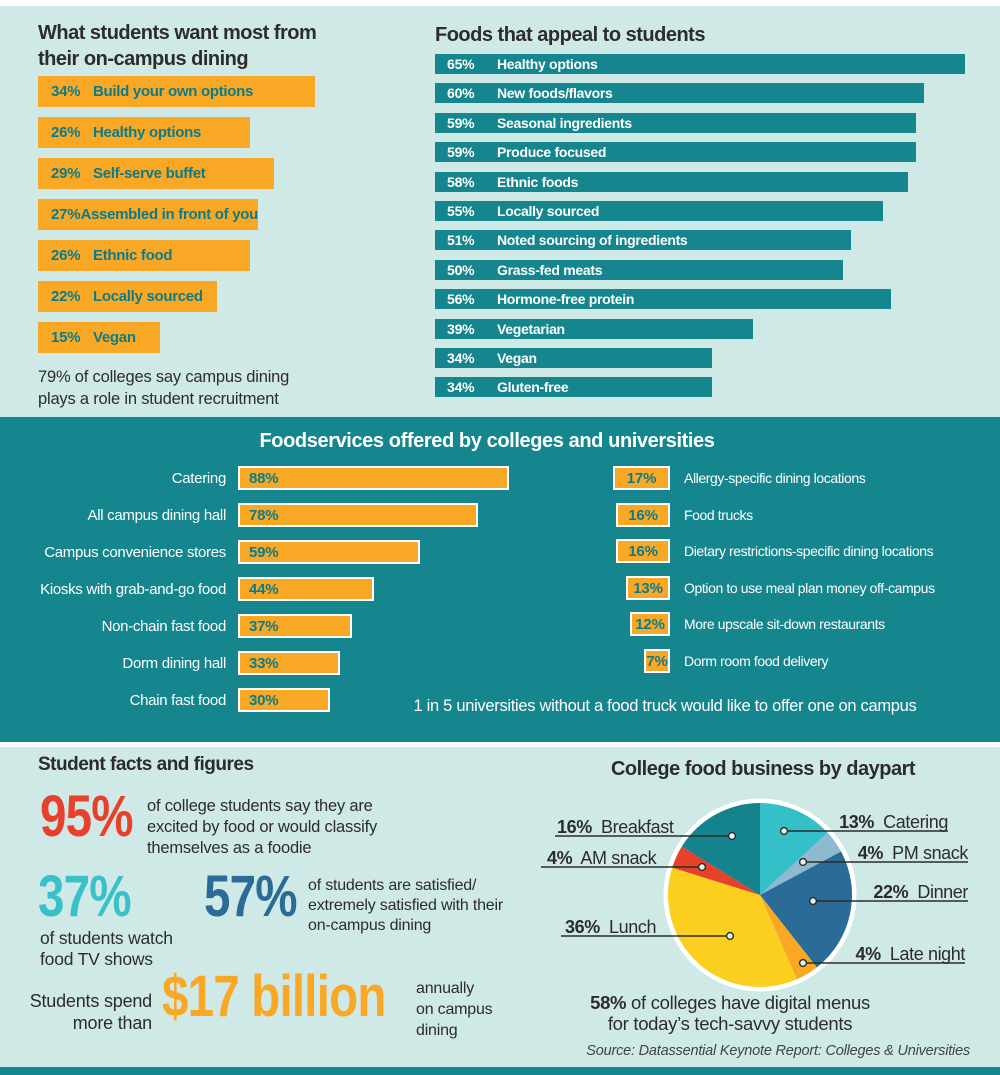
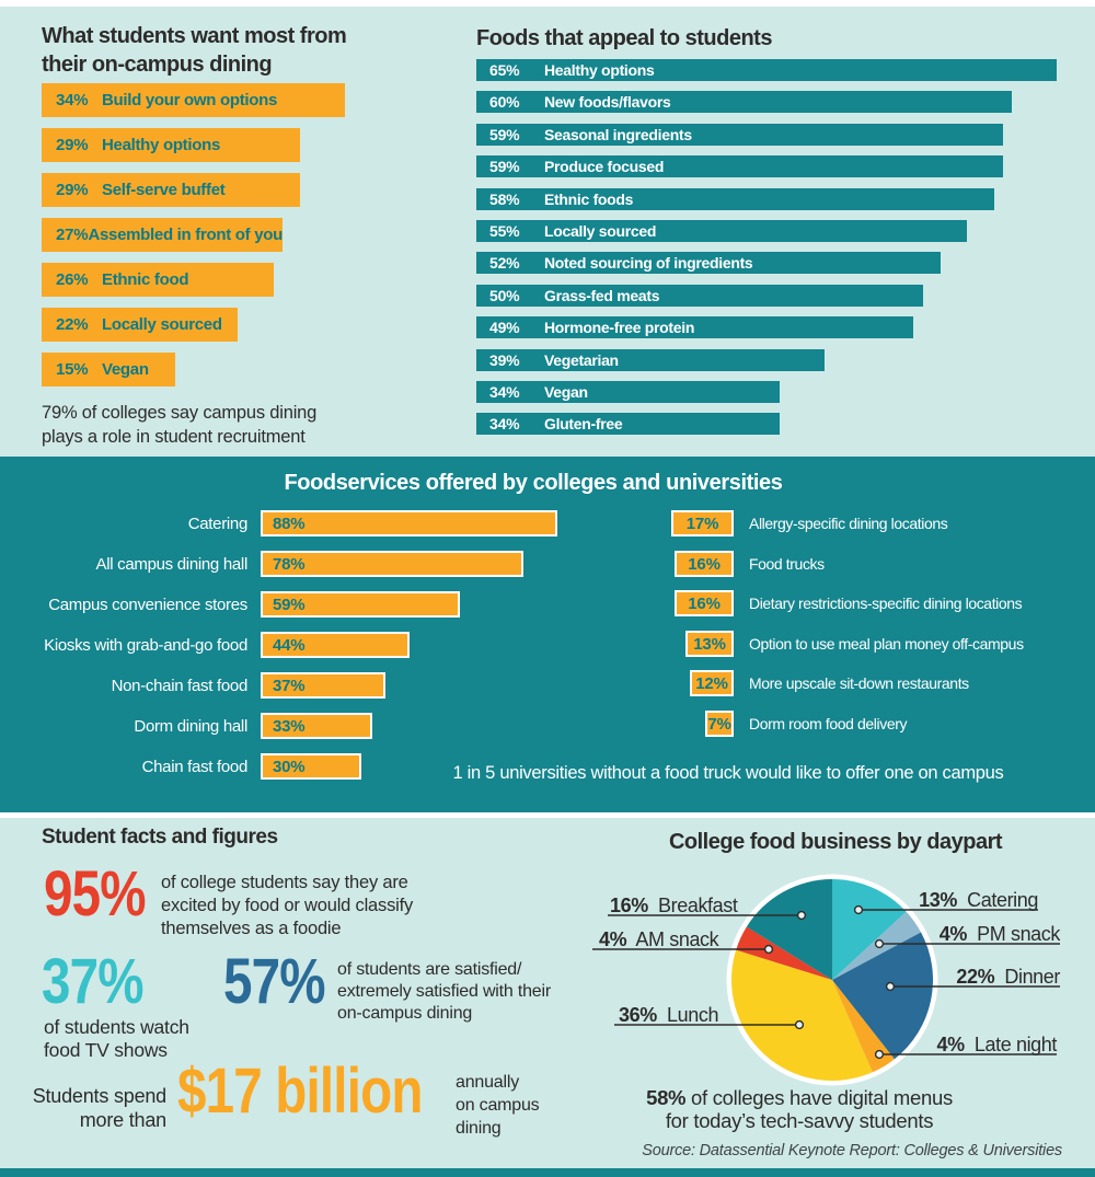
What students want most from their on-campus dining/Healthy options: 26% -> 29%
Foods that appeal to students/Noted sourcing of ingredients: 51% -> 52%
Foods that appeal to students/Hormone-free protein: 56% -> 49%
